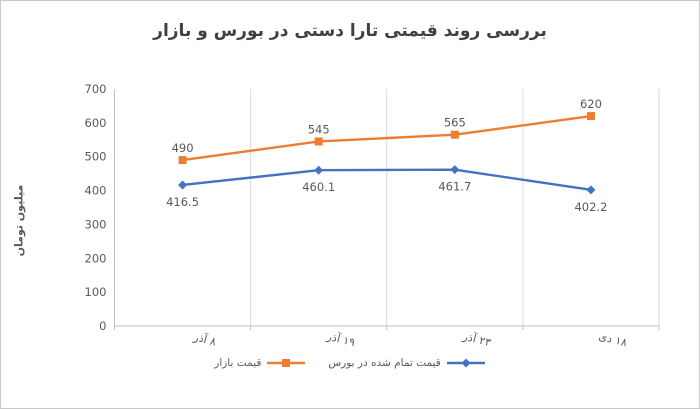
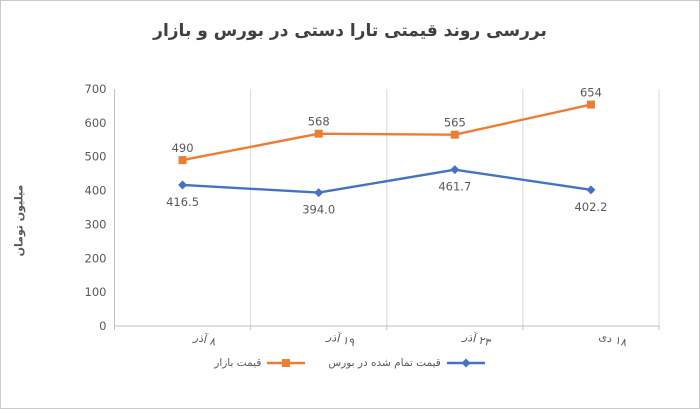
قیمت تمام شده در بورس/۱۹ آذر: 460.1 -> 394.0
قیمت بازار/۱۹ آذر: 545 -> 568
قیمت بازار/۱۸ دی: 620 -> 654
